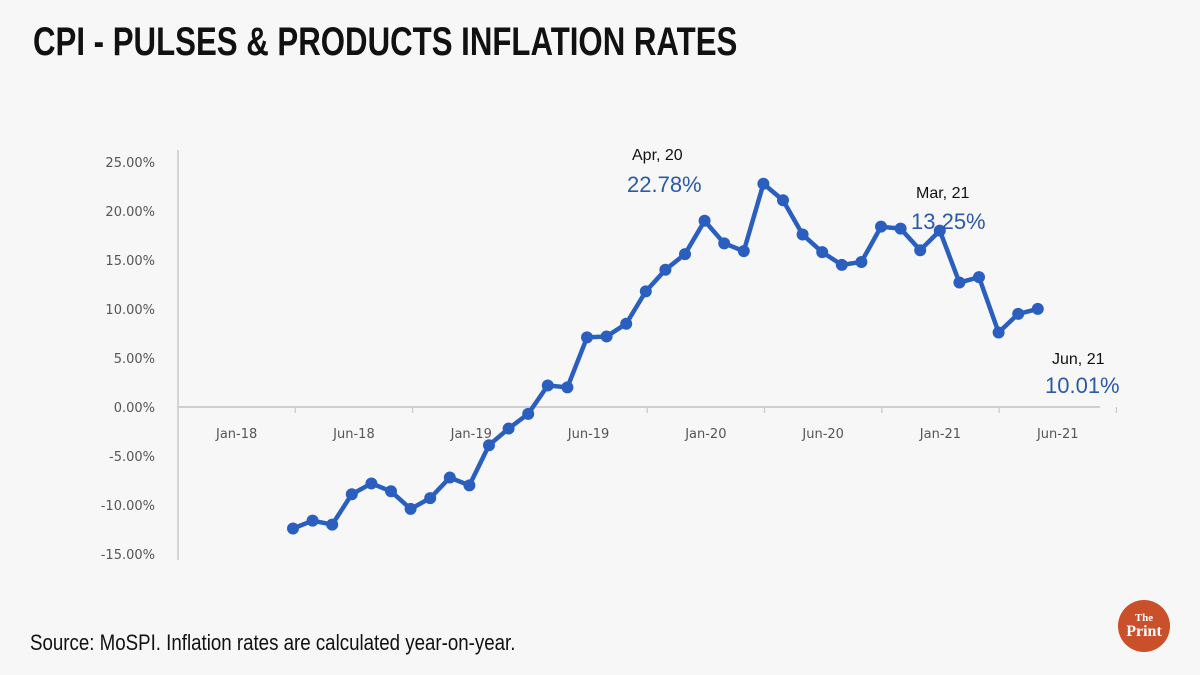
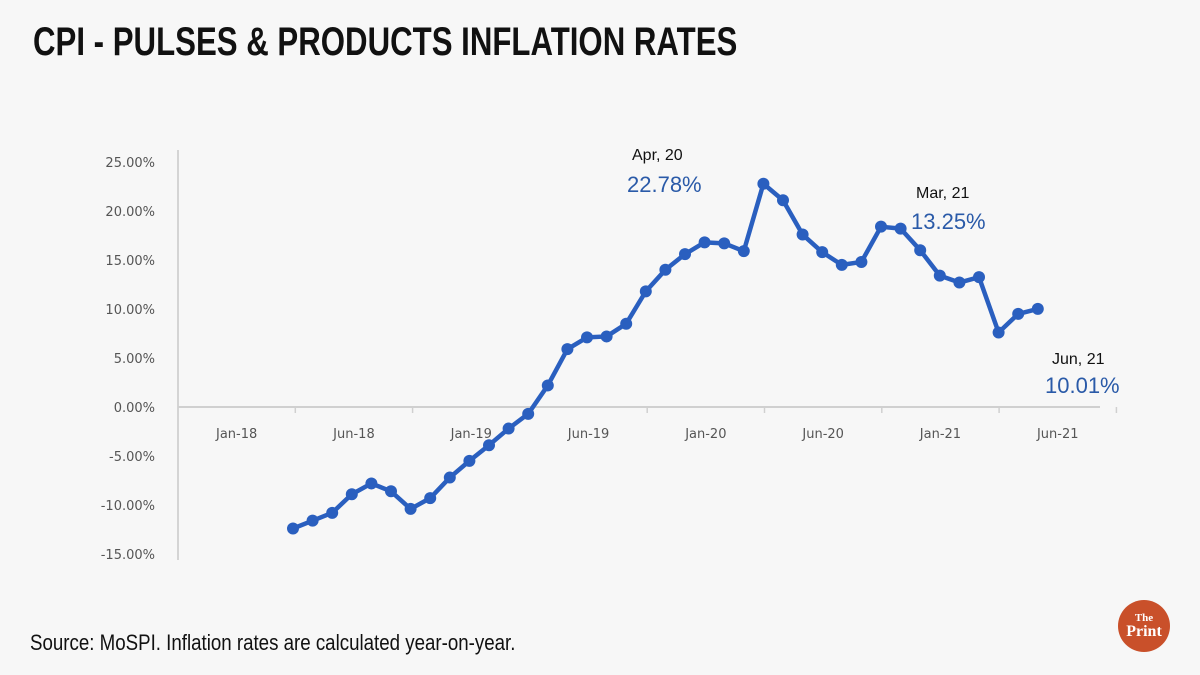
Jun-18: -12% -> -11%
Jan-19: -8% -> -6%
Jun-19: 2% -> 6%
Jan-20: 19% -> 17%
Jan-21: 18% -> 13%
